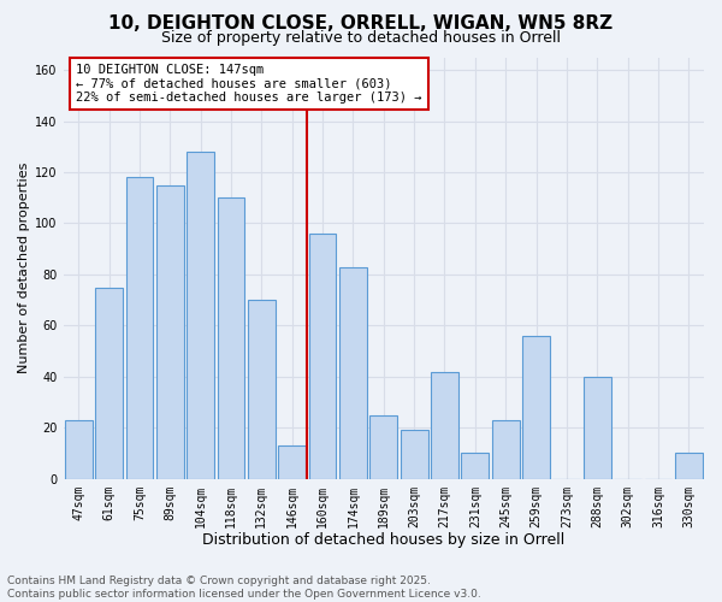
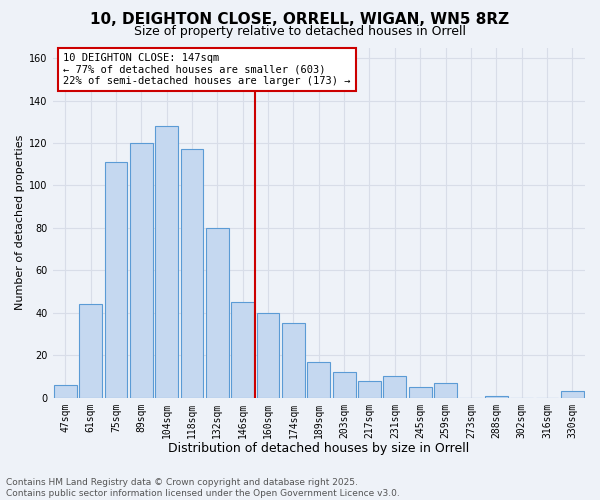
47sqm: 23 -> 6
61sqm: 75 -> 44
75sqm: 118 -> 111
89sqm: 115 -> 120
118sqm: 110 -> 117
132sqm: 70 -> 80
146sqm: 13 -> 45
160sqm: 96 -> 40
174sqm: 83 -> 35
189sqm: 25 -> 17
203sqm: 19 -> 12
217sqm: 42 -> 8
245sqm: 23 -> 5
259sqm: 56 -> 7
288sqm: 40 -> 1
330sqm: 10 -> 3
